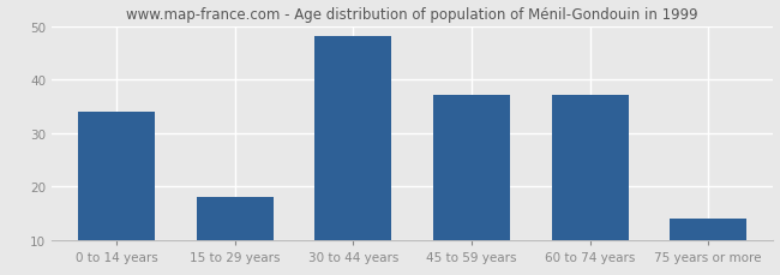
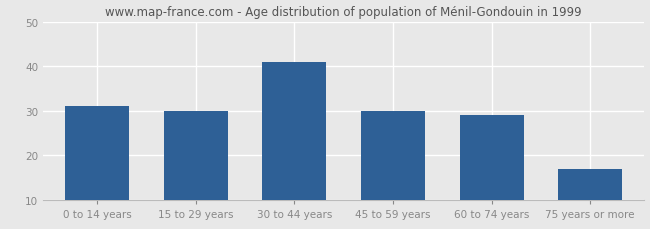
0 to 14 years: 34 -> 31
15 to 29 years: 18 -> 30
30 to 44 years: 48 -> 41
45 to 59 years: 37 -> 30
60 to 74 years: 37 -> 29
75 years or more: 14 -> 17
